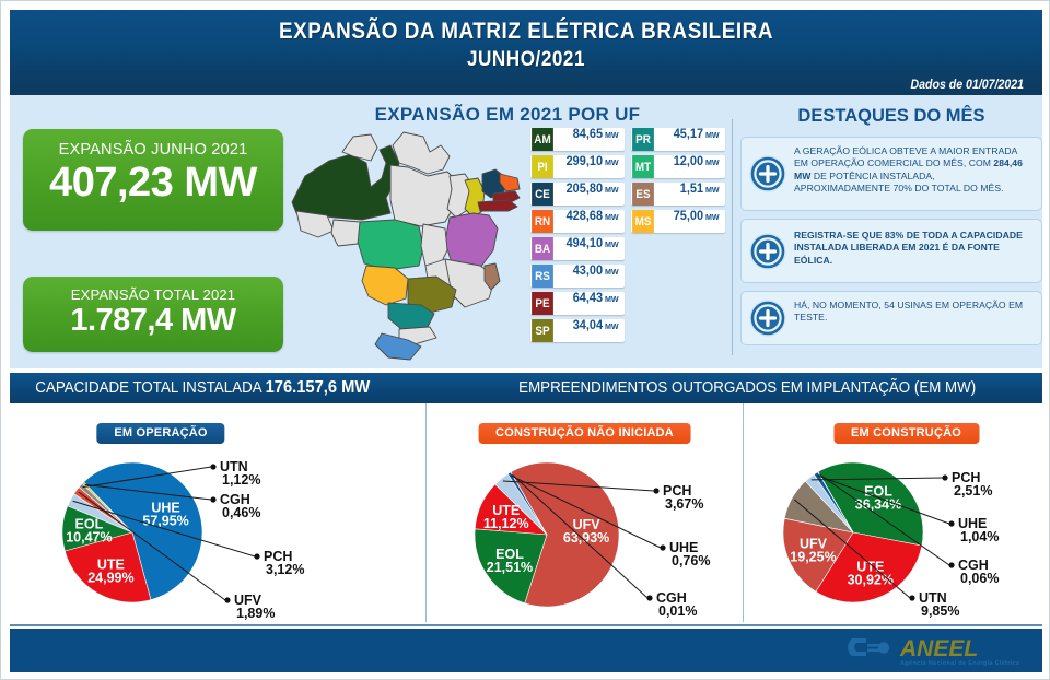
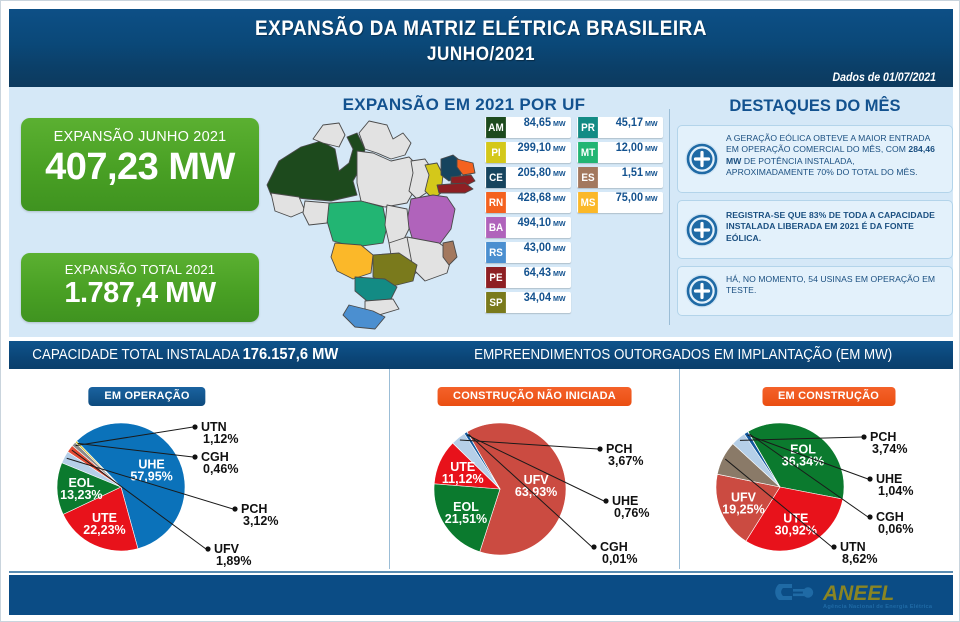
EM OPERAÇÃO/UTE: 24,99% -> 22,23%
EM OPERAÇÃO/EOL: 10,47% -> 13,23%
EM CONSTRUÇÃO/UTN: 9,85% -> 8,62%
EM CONSTRUÇÃO/PCH: 2,51% -> 3,74%
